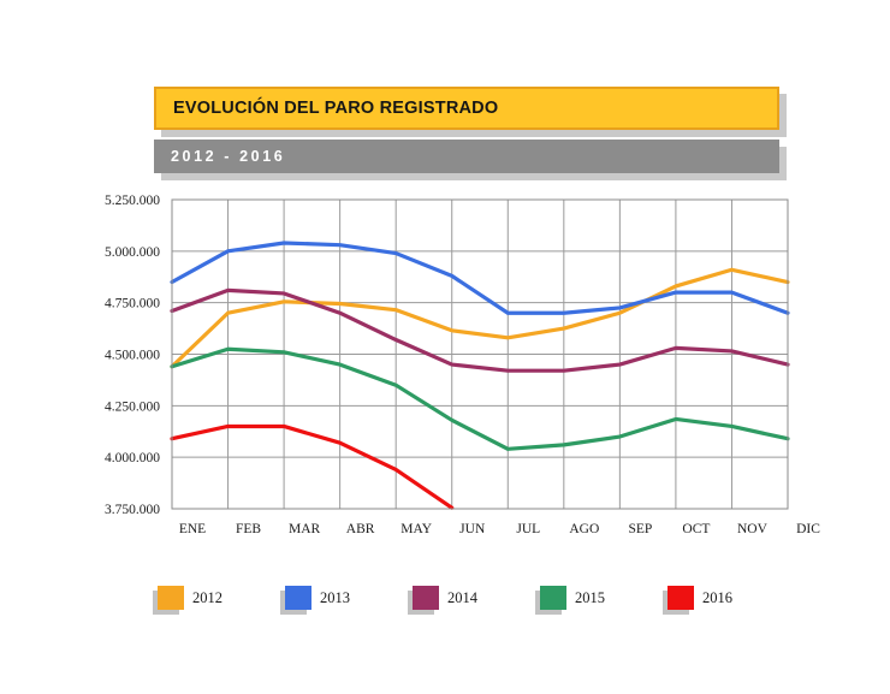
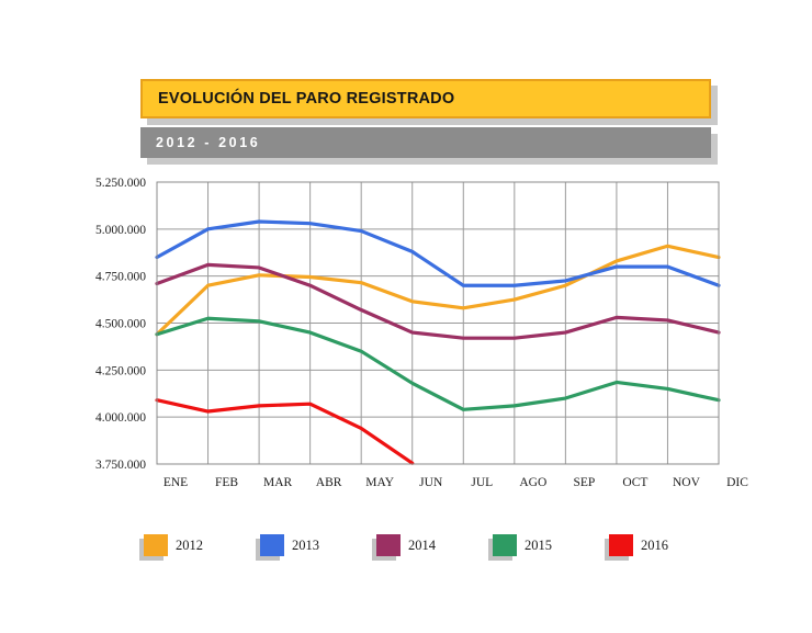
2016/FEB: 4150000 -> 4030000
2016/MAR: 4150000 -> 4060000
